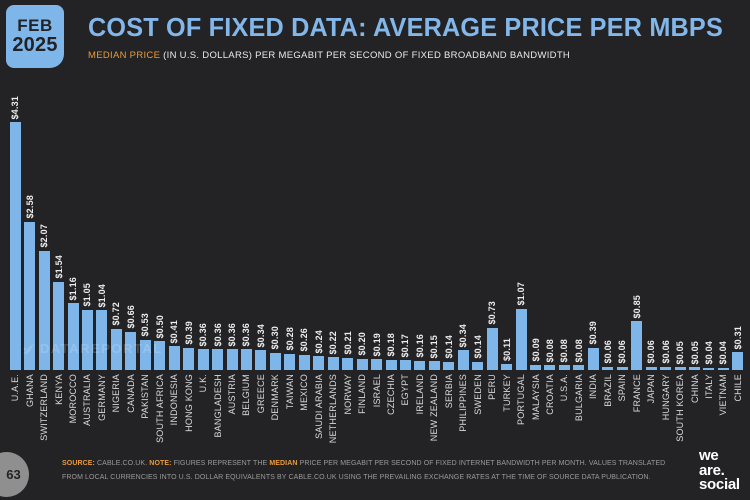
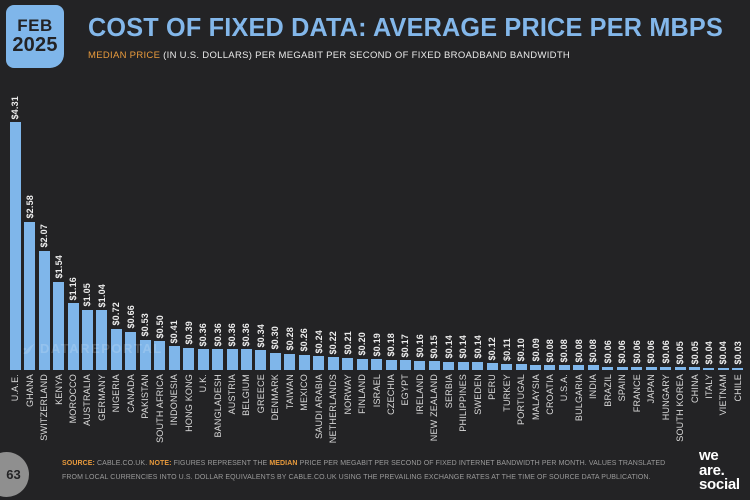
PHILIPPINES: $0.34 -> $0.14
PERU: $0.73 -> $0.12
PORTUGAL: $1.07 -> $0.10
INDIA: $0.39 -> $0.08
FRANCE: $0.85 -> $0.06
CHILE: $0.31 -> $0.03
